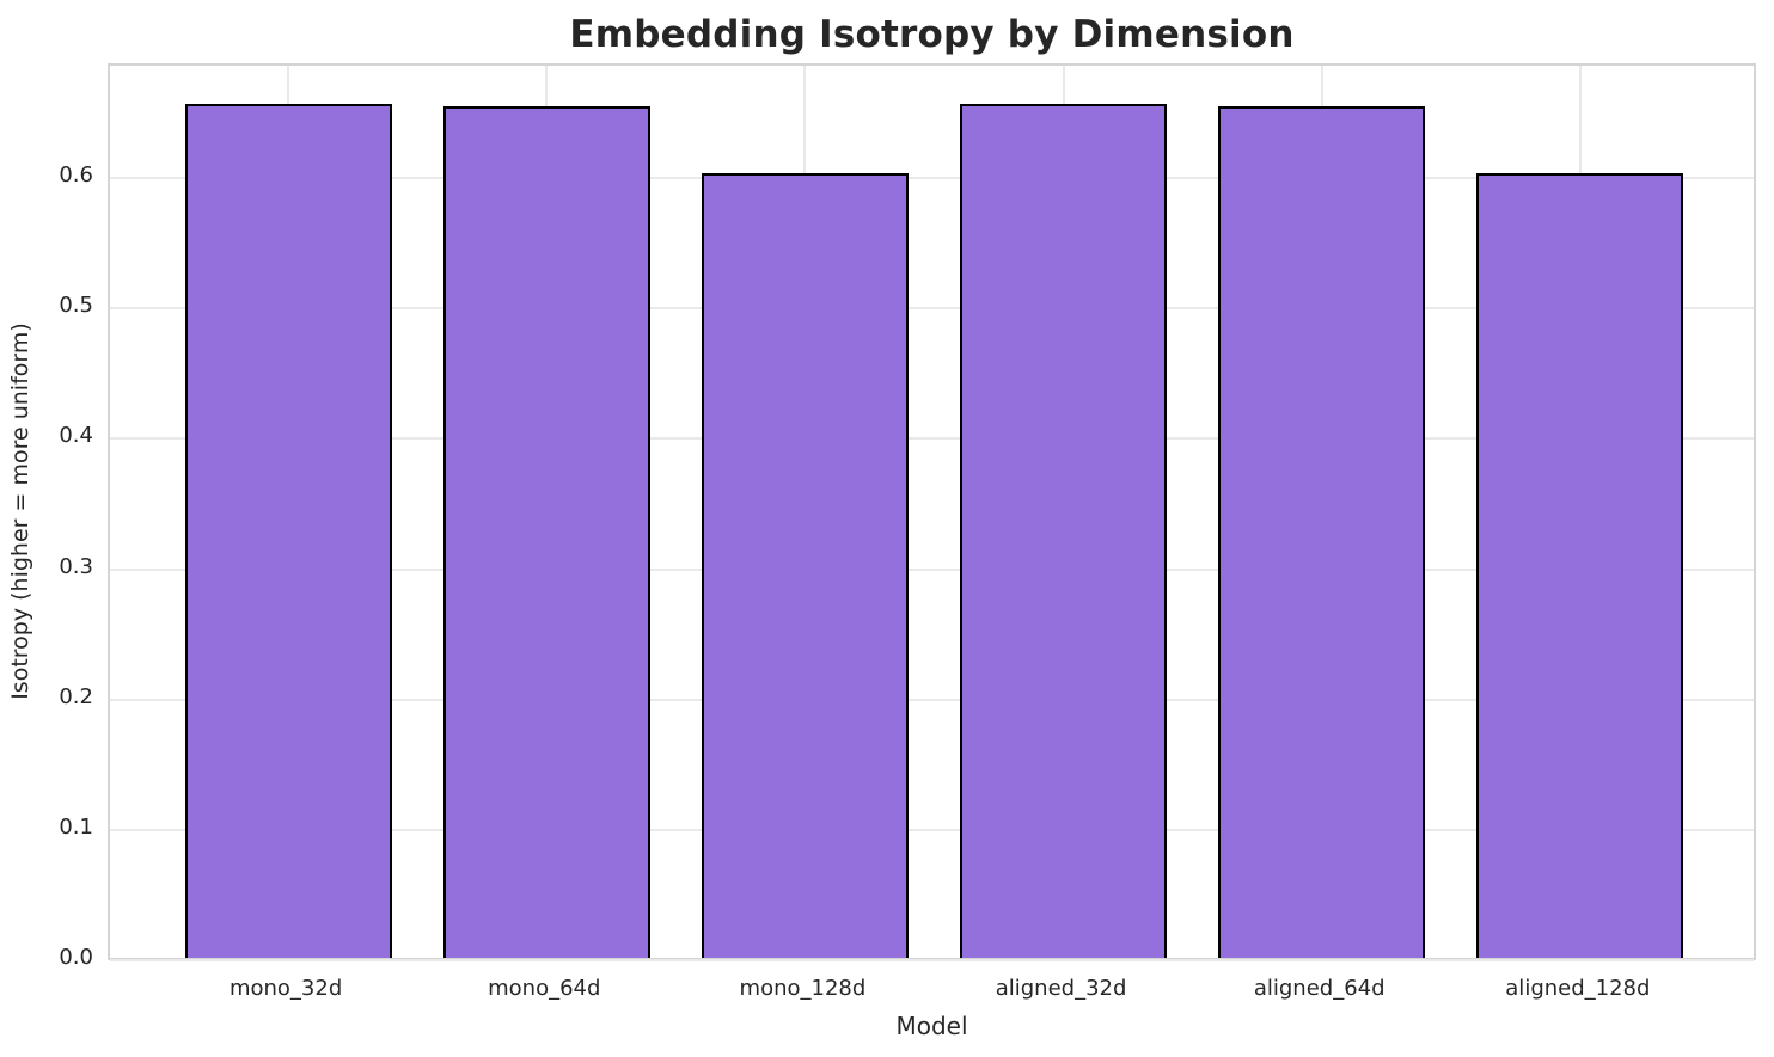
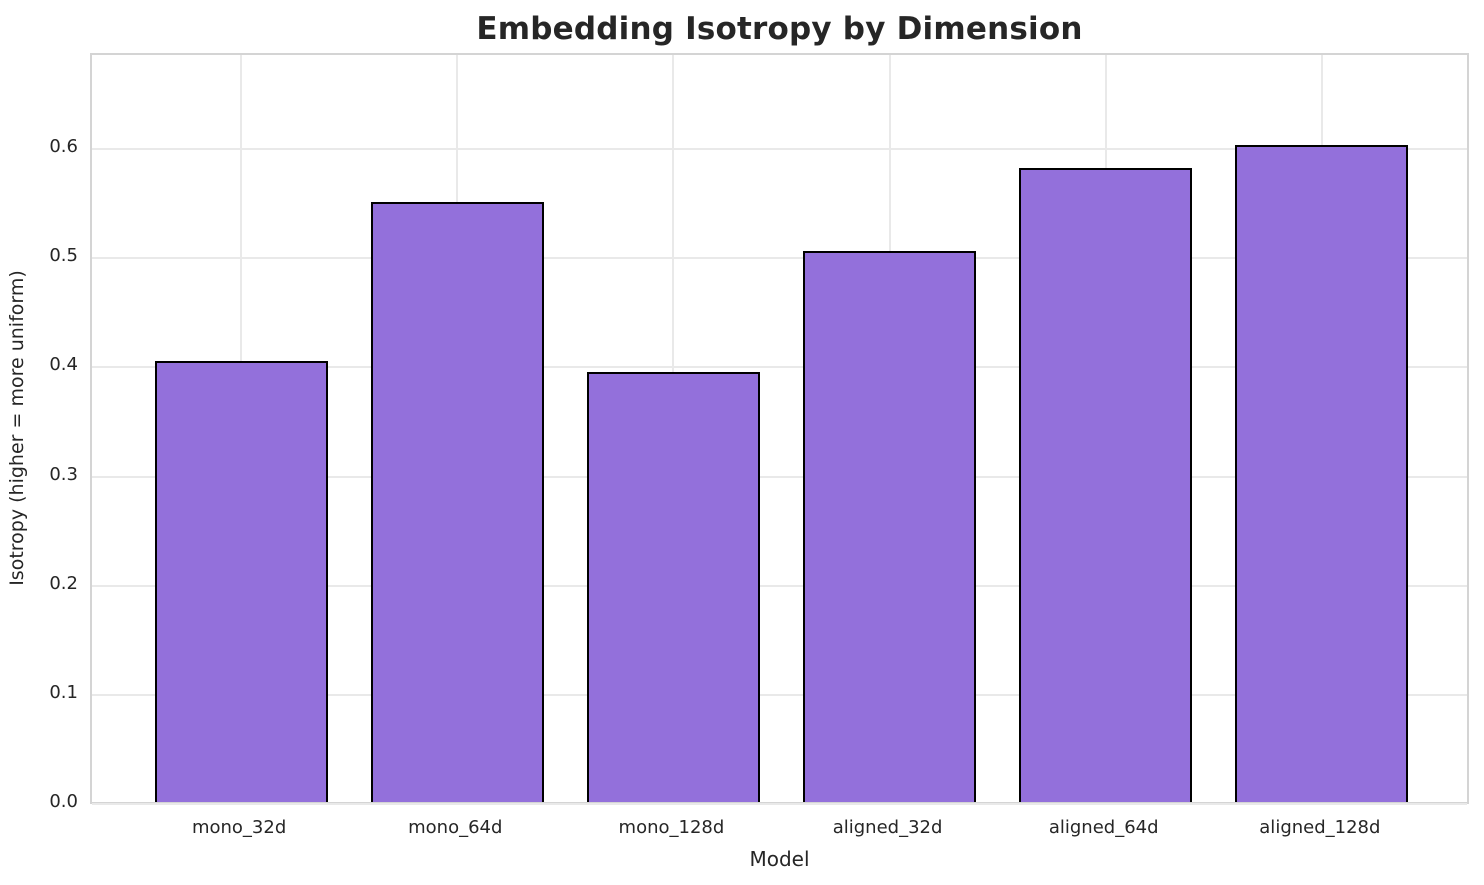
mono_32d: 0.655 -> 0.404
mono_64d: 0.653 -> 0.550
mono_128d: 0.602 -> 0.394
aligned_32d: 0.655 -> 0.505
aligned_64d: 0.653 -> 0.581
